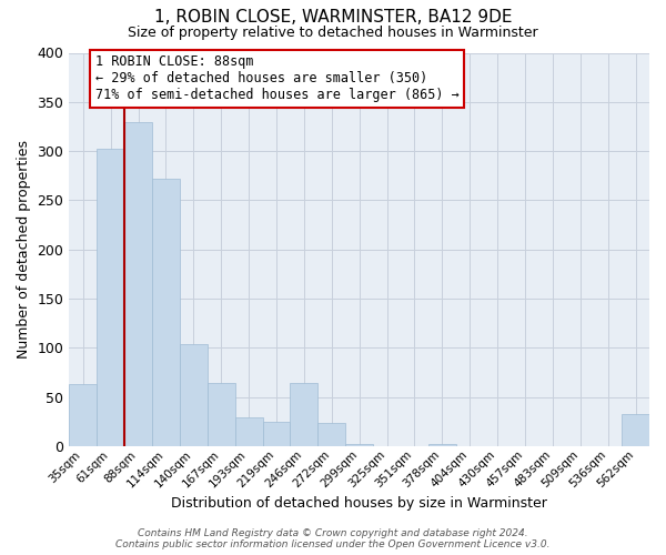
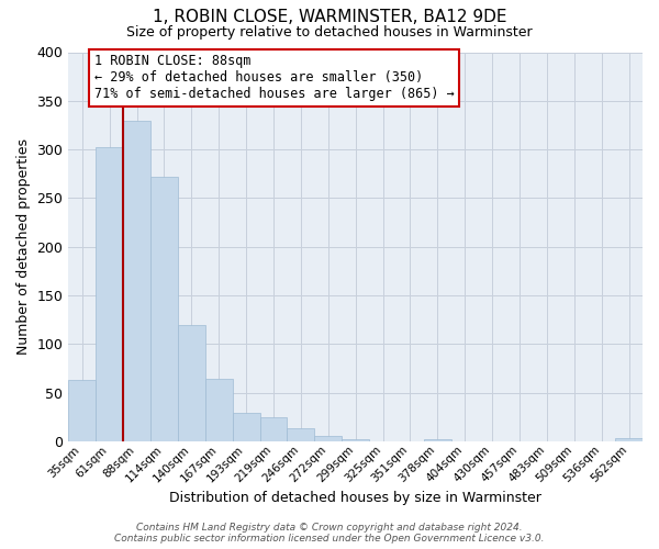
140sqm: 104 -> 120
246sqm: 64 -> 13
272sqm: 24 -> 5
562sqm: 32 -> 3
